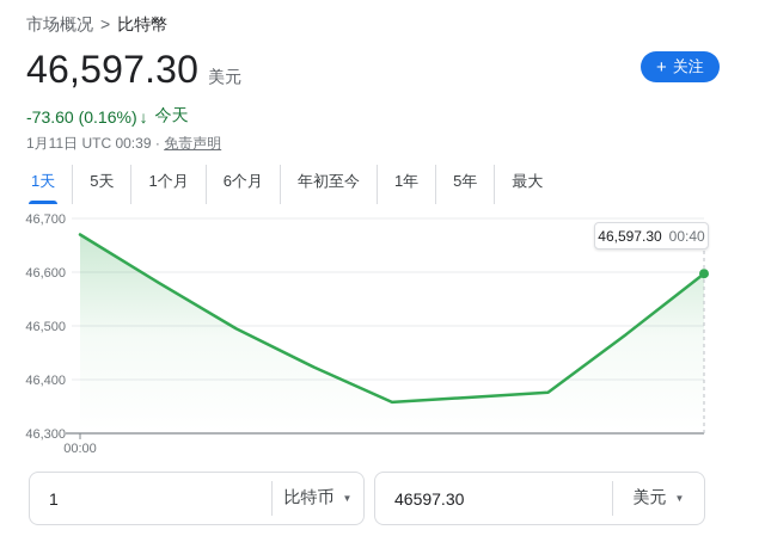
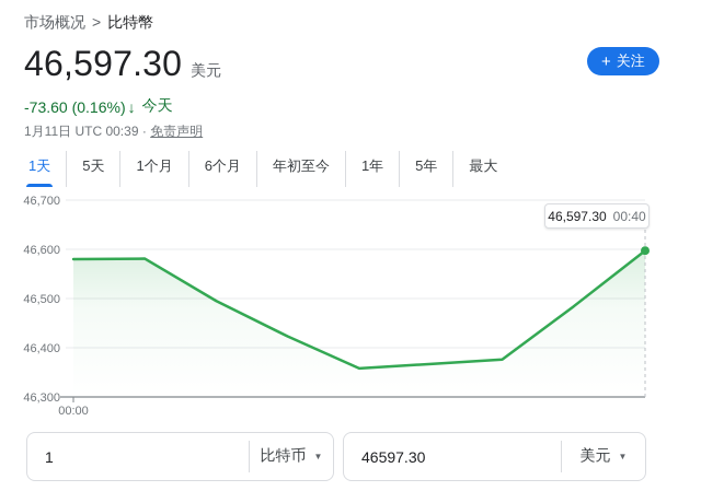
00:00: 46670 -> 46580
